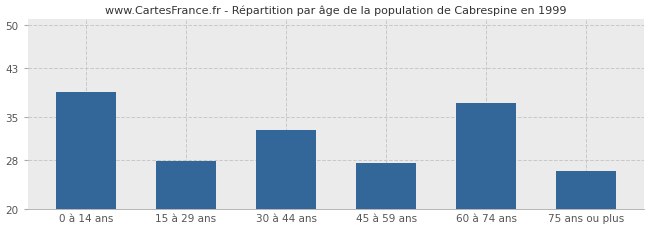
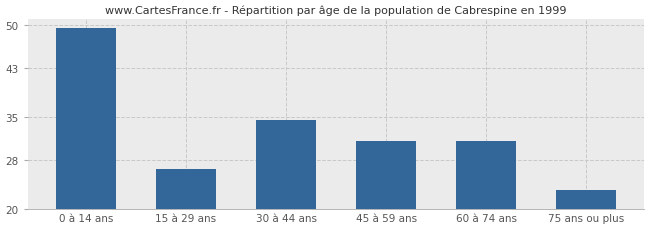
0 à 14 ans: 39.0 -> 49.5
15 à 29 ans: 27.8 -> 26.5
30 à 44 ans: 32.8 -> 34.5
45 à 59 ans: 27.4 -> 31.0
60 à 74 ans: 37.2 -> 31.0
75 ans ou plus: 26.2 -> 23.0
